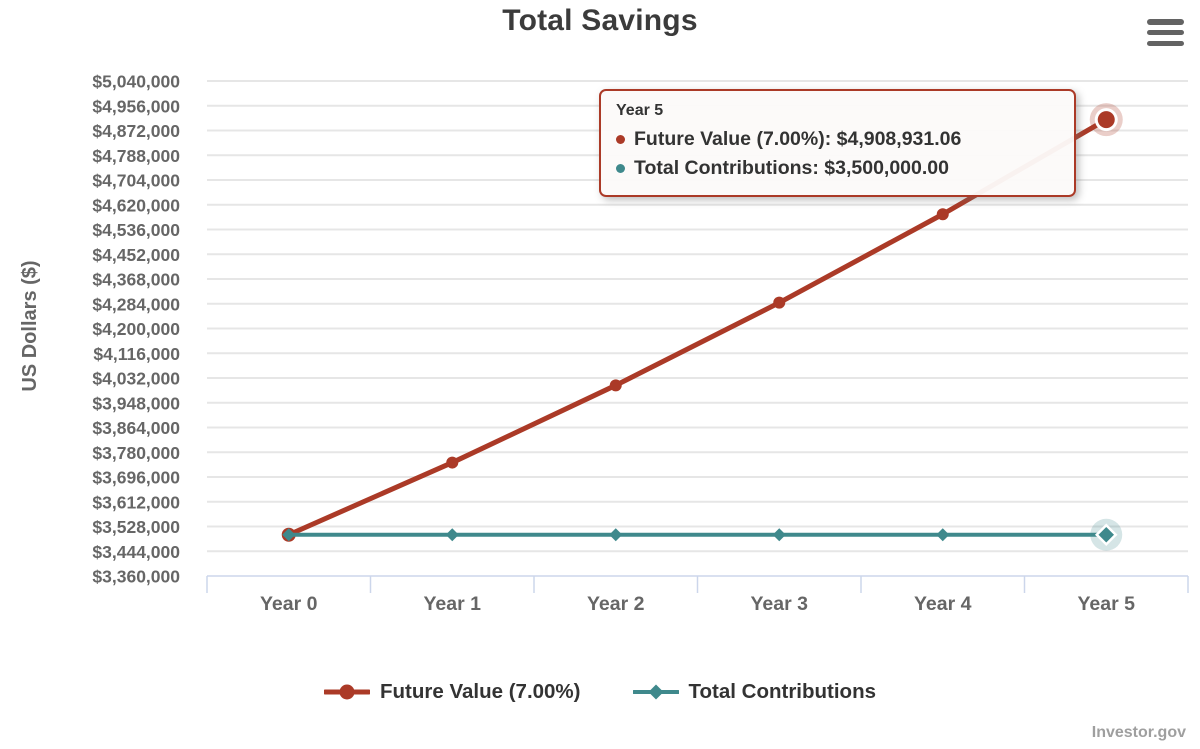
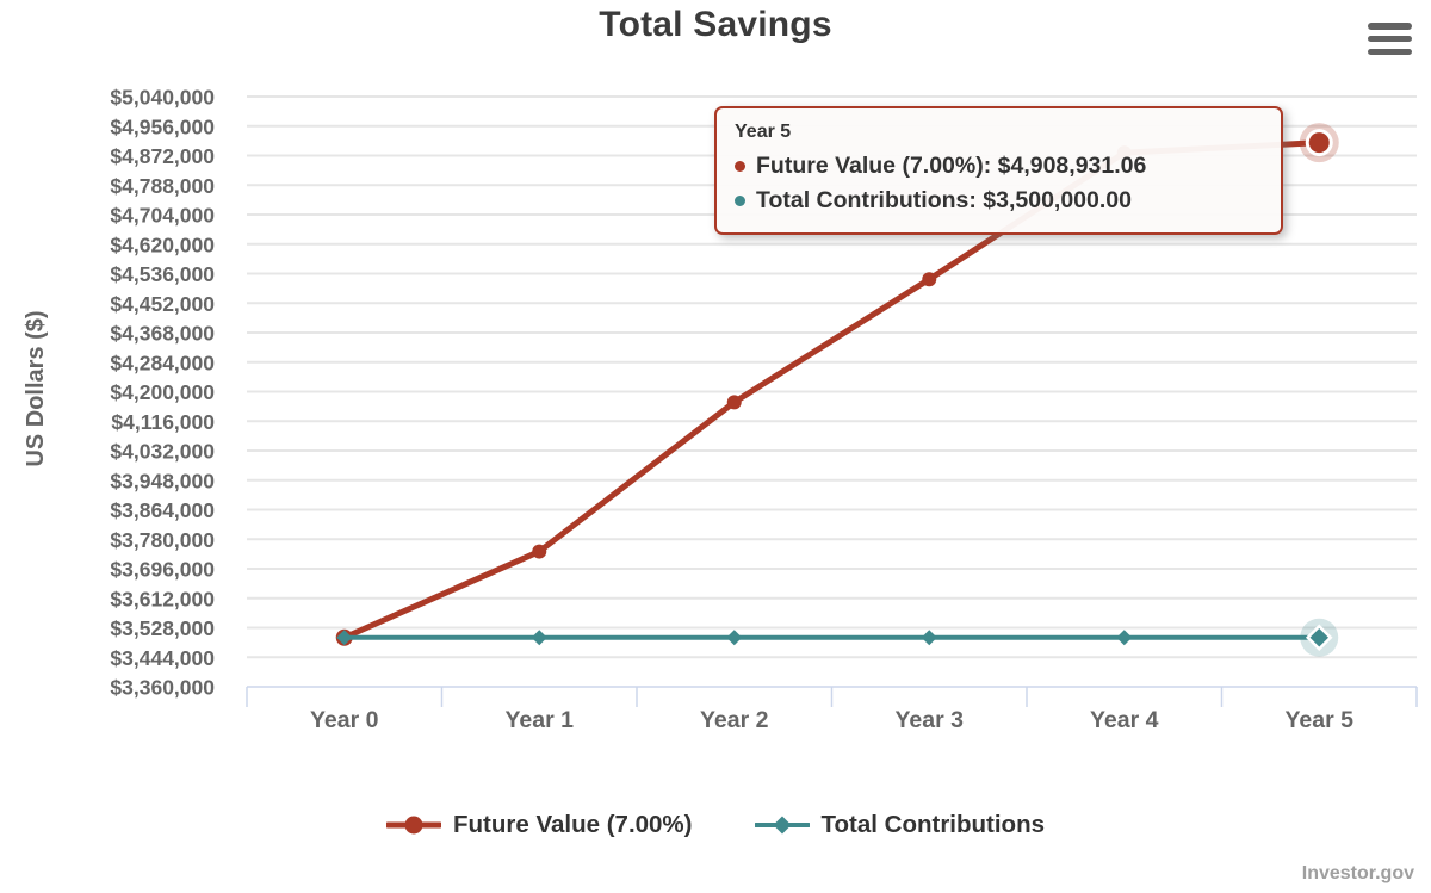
Future Value (7.00%)/Year 2: $4010000 -> $4170000
Future Value (7.00%)/Year 3: $4290000 -> $4520000
Future Value (7.00%)/Year 4: $4590000 -> $4880000
